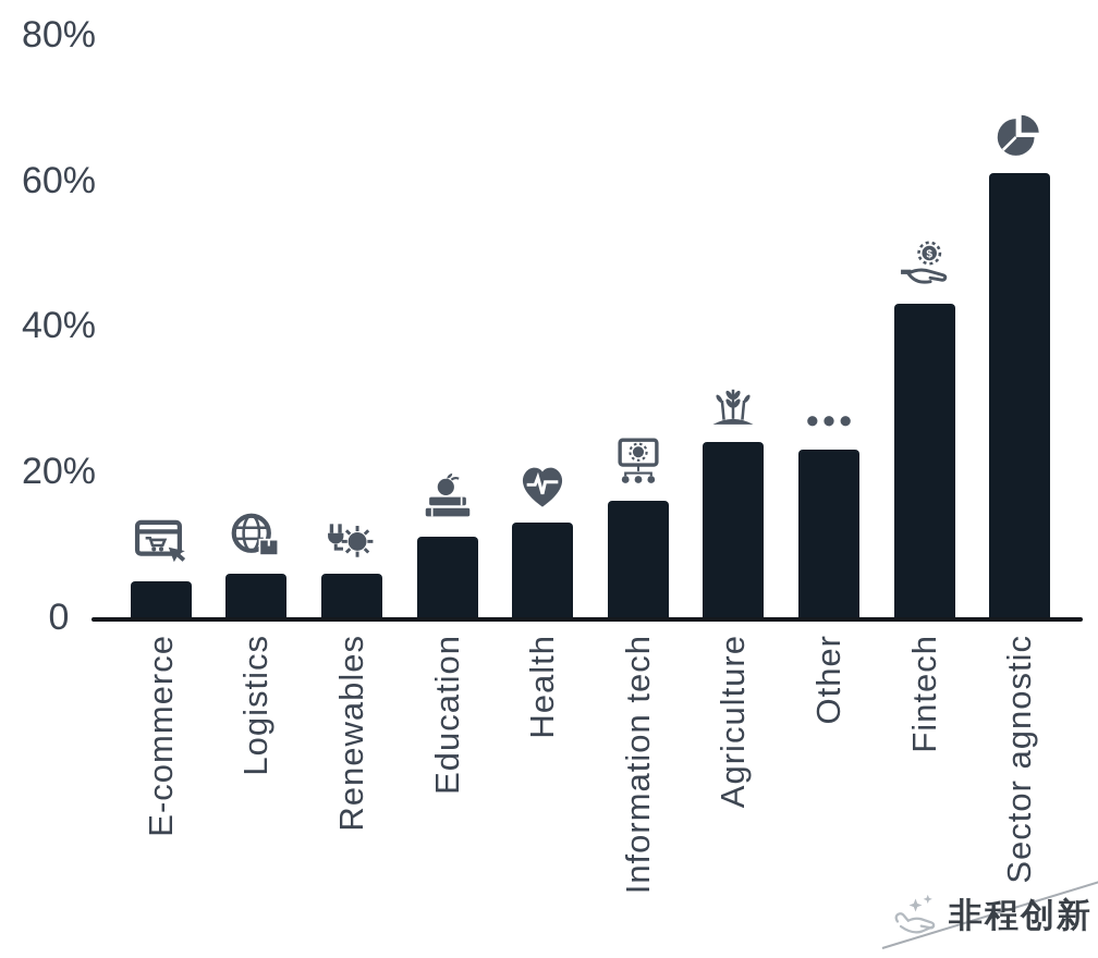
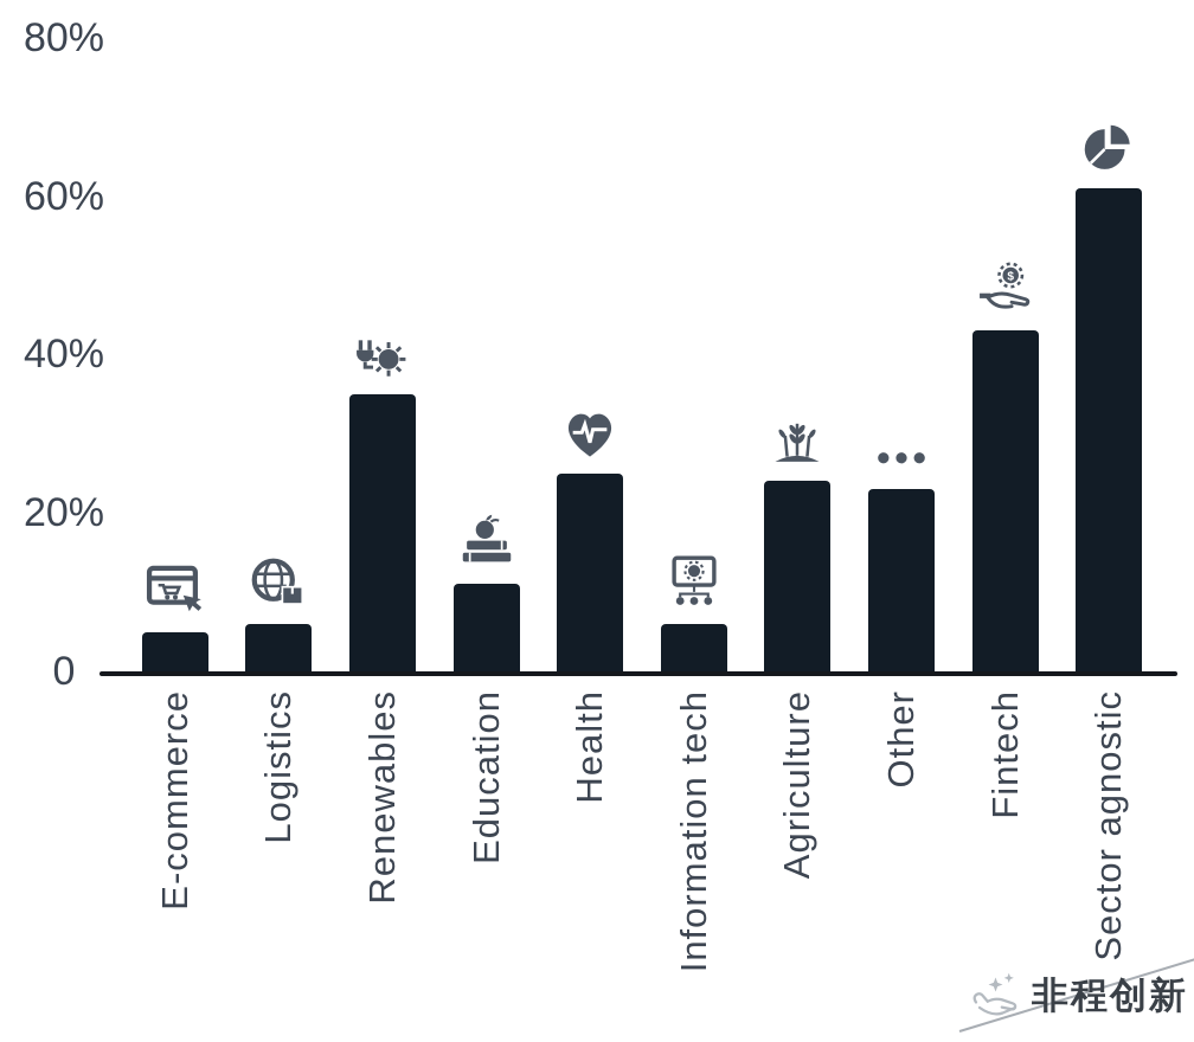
Renewables: 6% -> 35%
Health: 13% -> 25%
Information tech: 16% -> 6%
